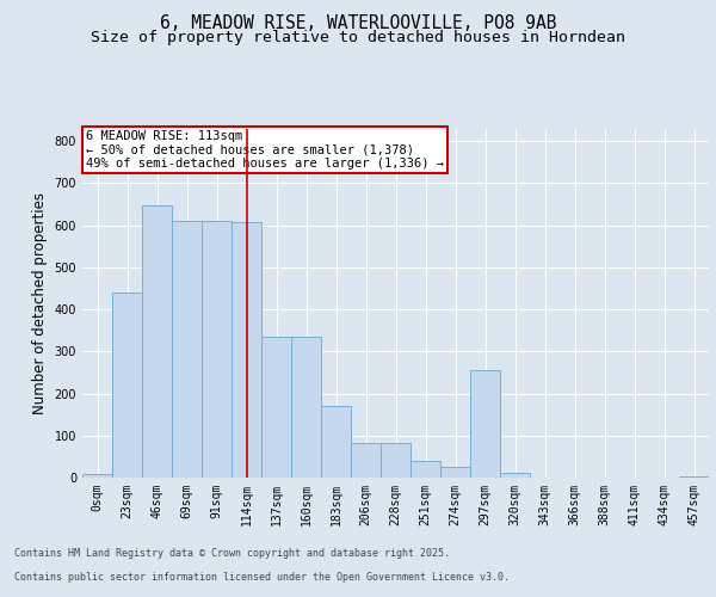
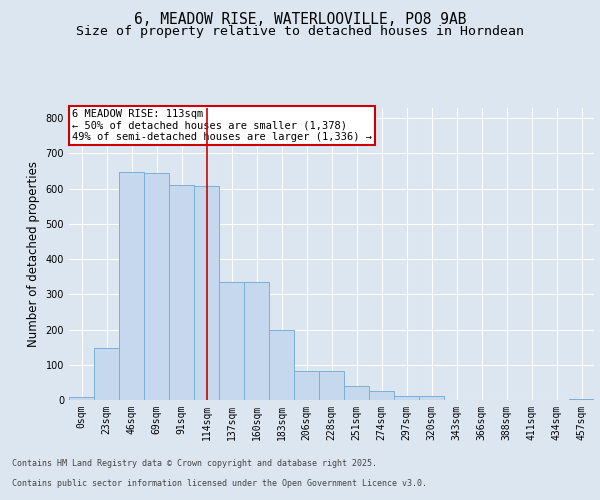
23sqm: 440 -> 148
69sqm: 610 -> 643
183sqm: 170 -> 198
297sqm: 255 -> 12
